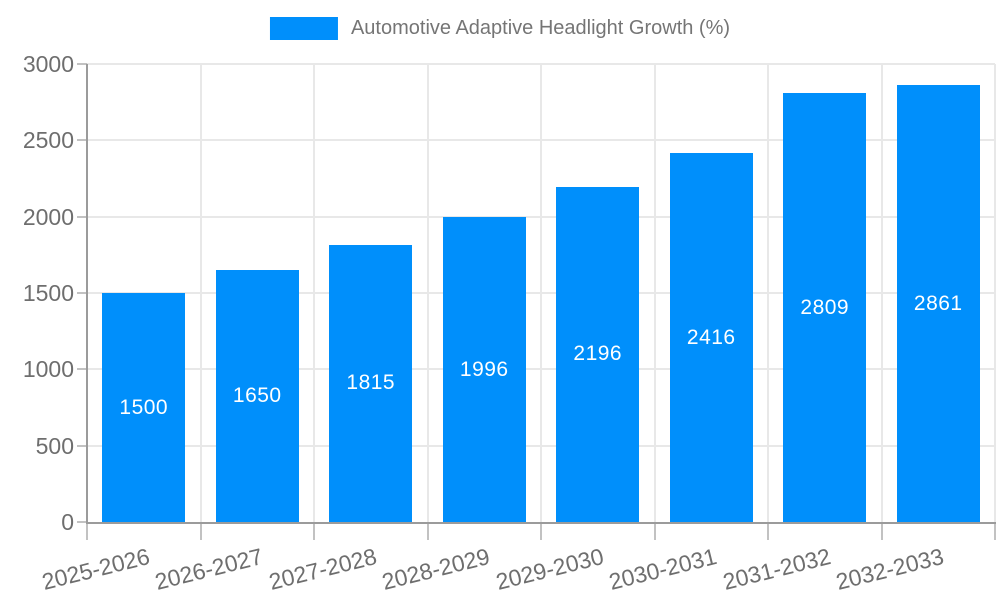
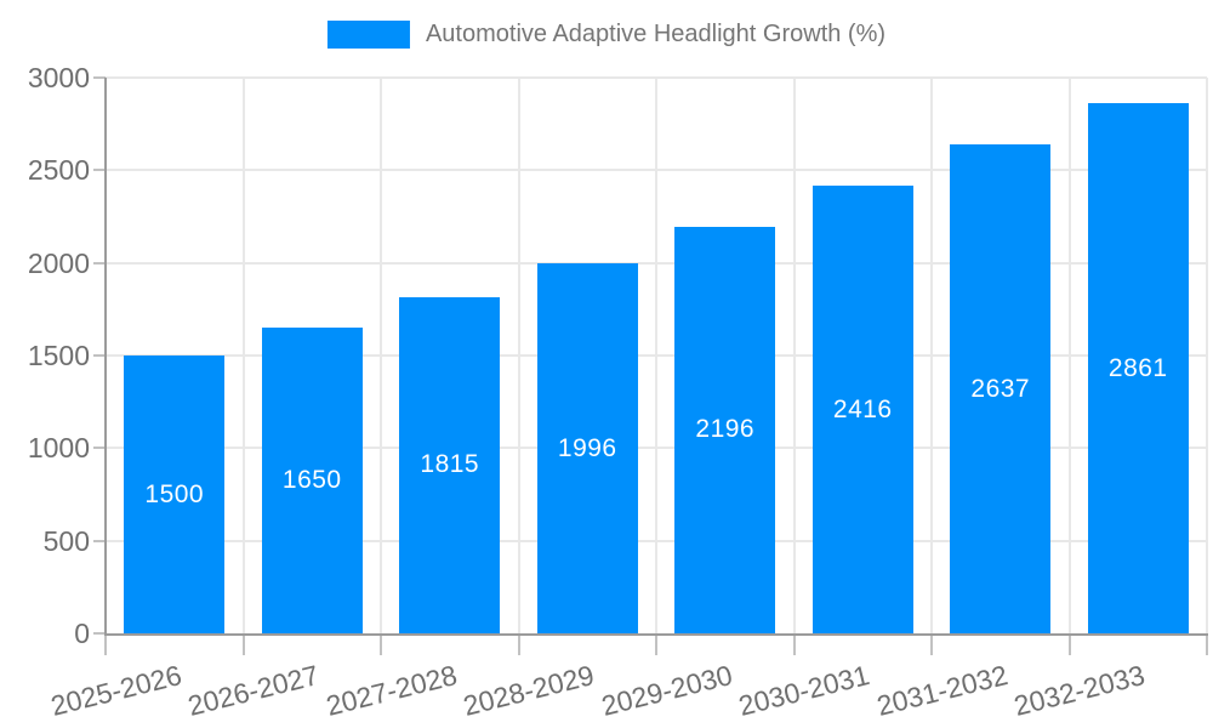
2031-2032: 2809 -> 2637
